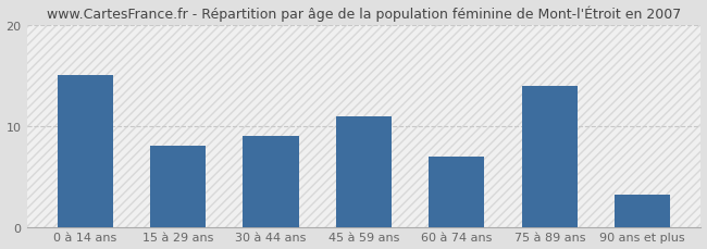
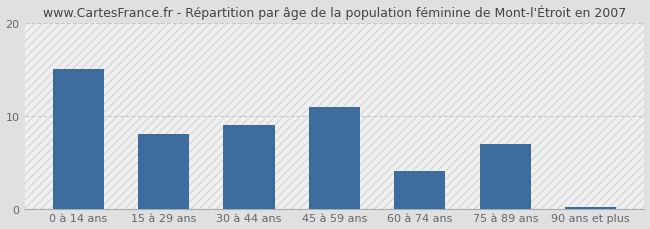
60 à 74 ans: 7.0 -> 4.0
75 à 89 ans: 14.0 -> 7.0
90 ans et plus: 3.2 -> 0.2
